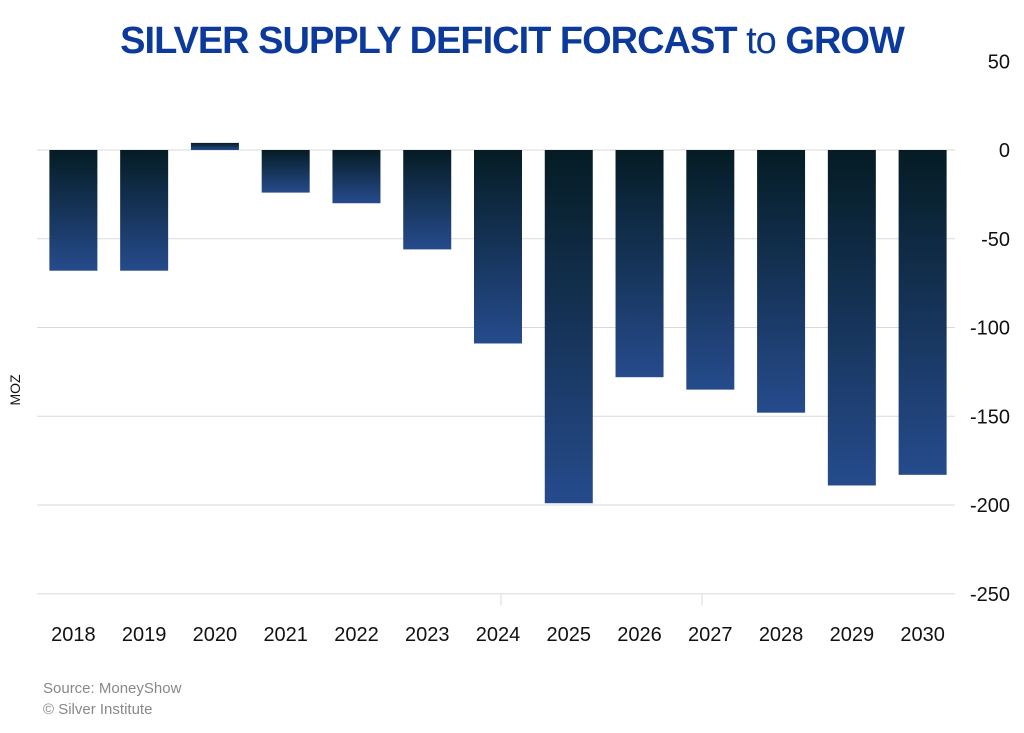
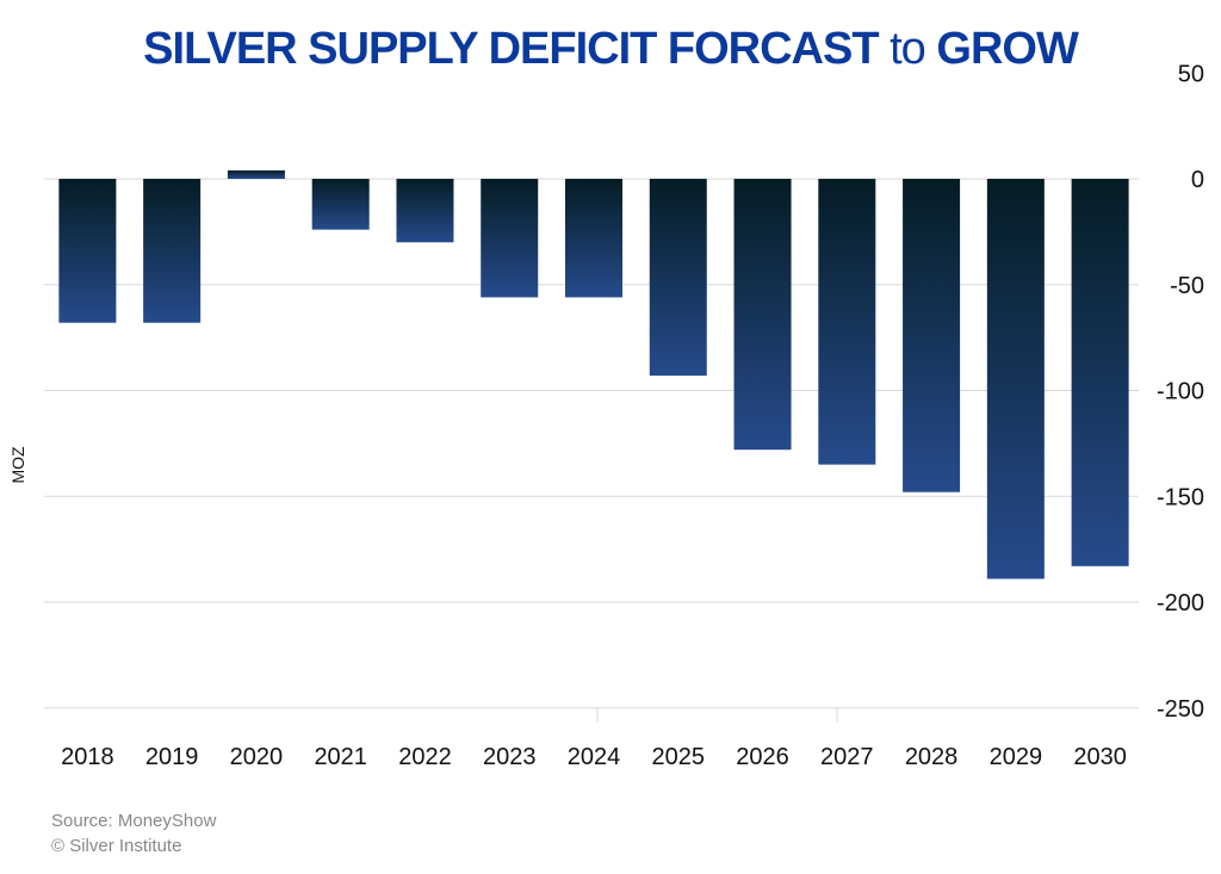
2024: -109 -> -56
2025: -199 -> -93
